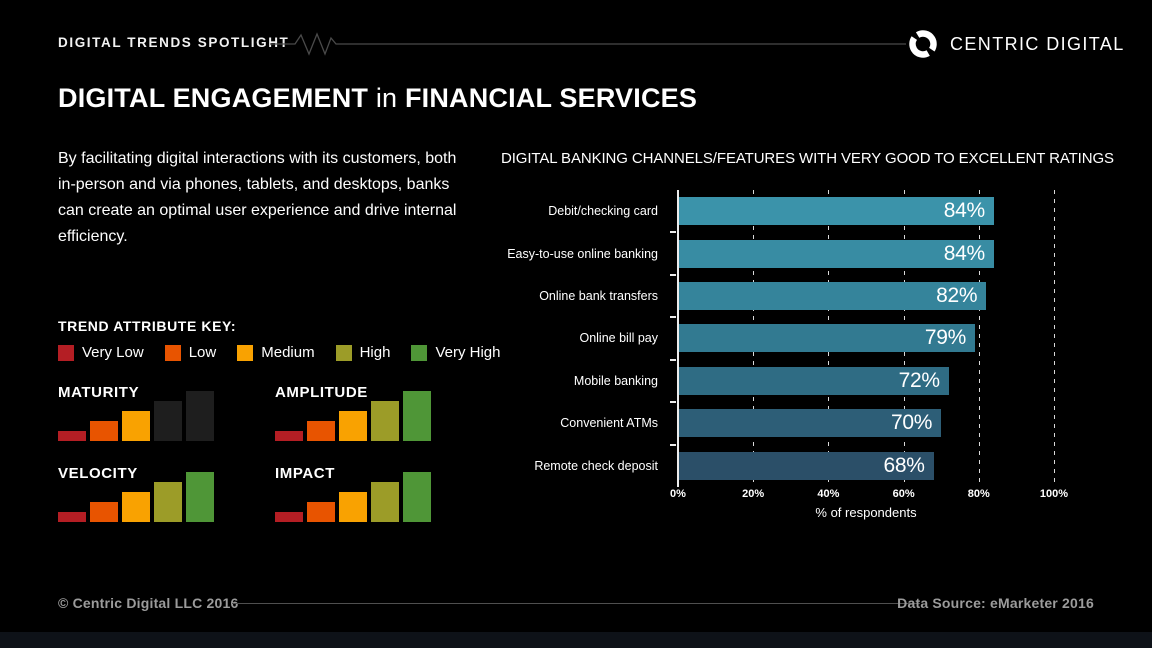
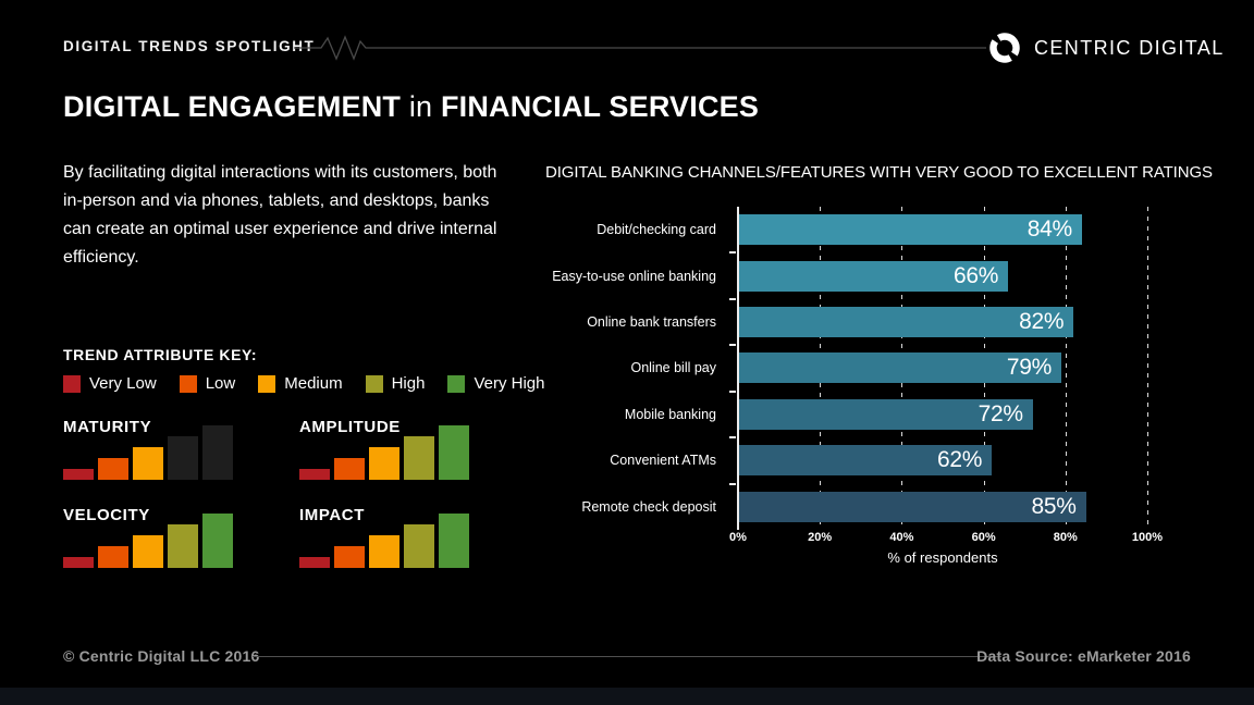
Easy-to-use online banking: 84% -> 66%
Convenient ATMs: 70% -> 62%
Remote check deposit: 68% -> 85%
